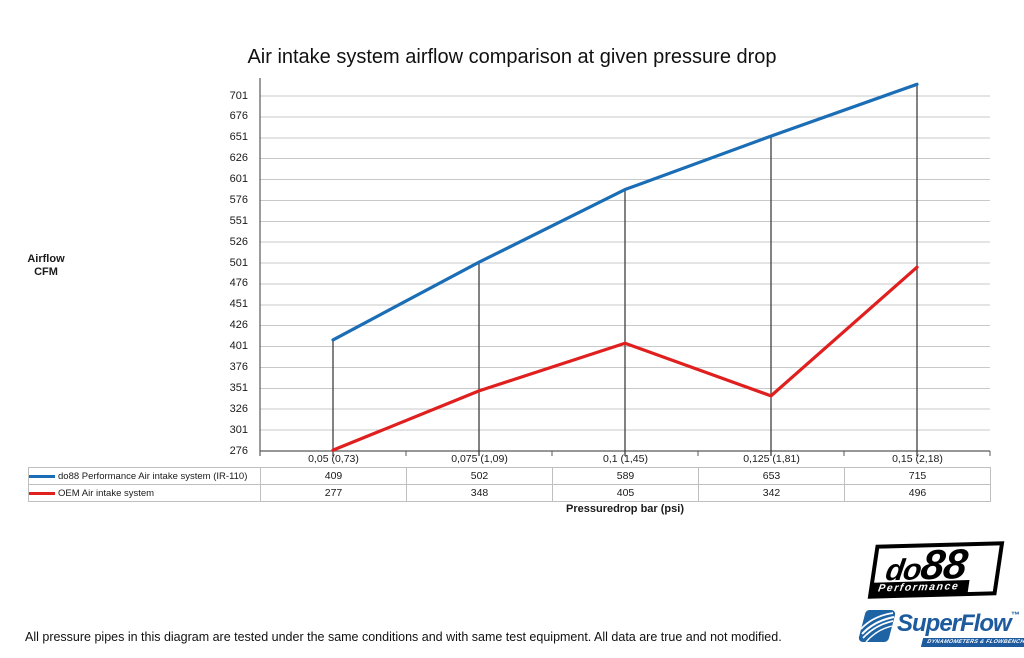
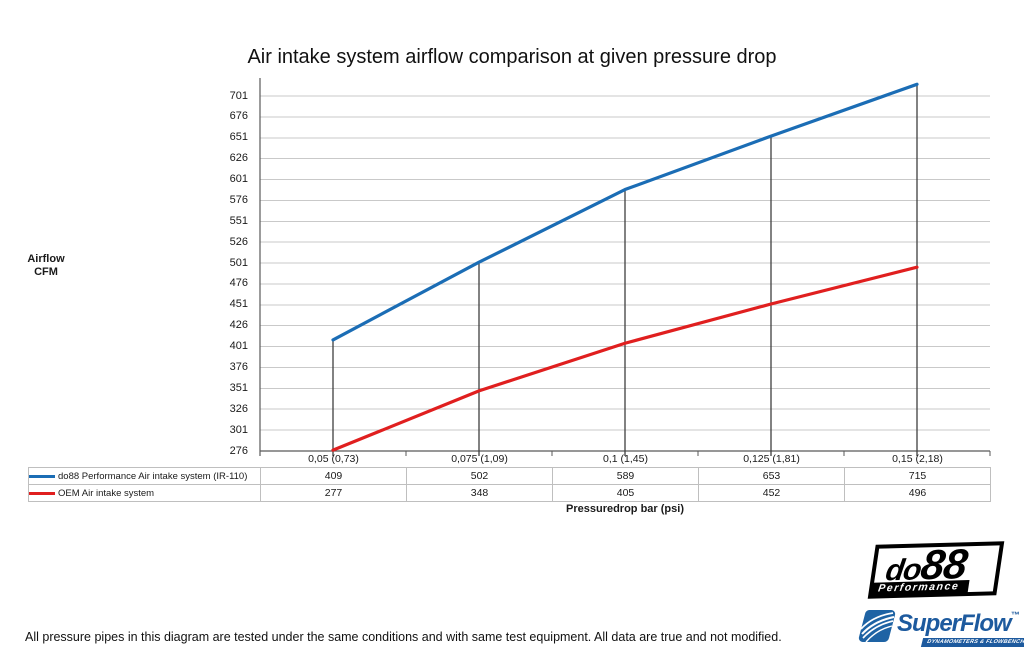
OEM Air intake system/0,125 (1,81): 342 -> 452
